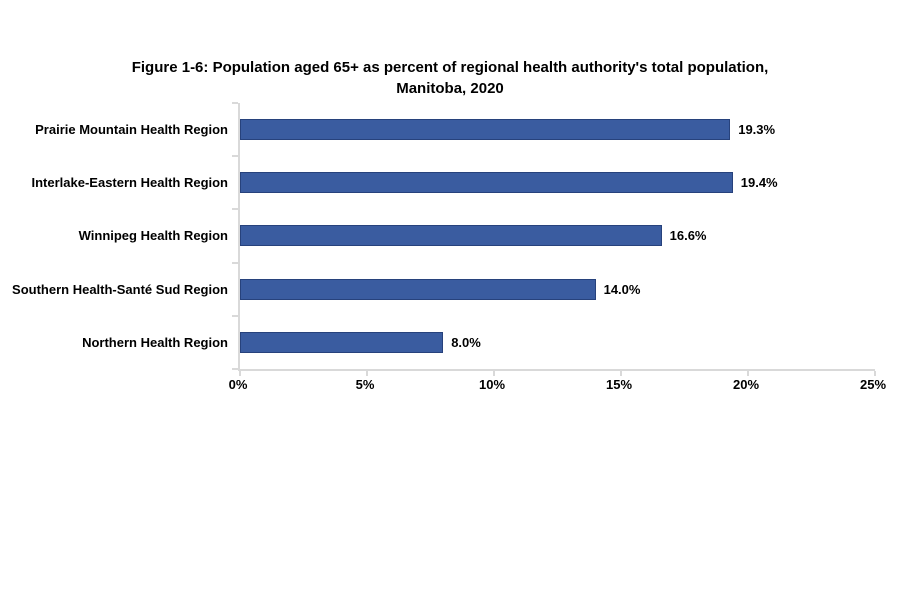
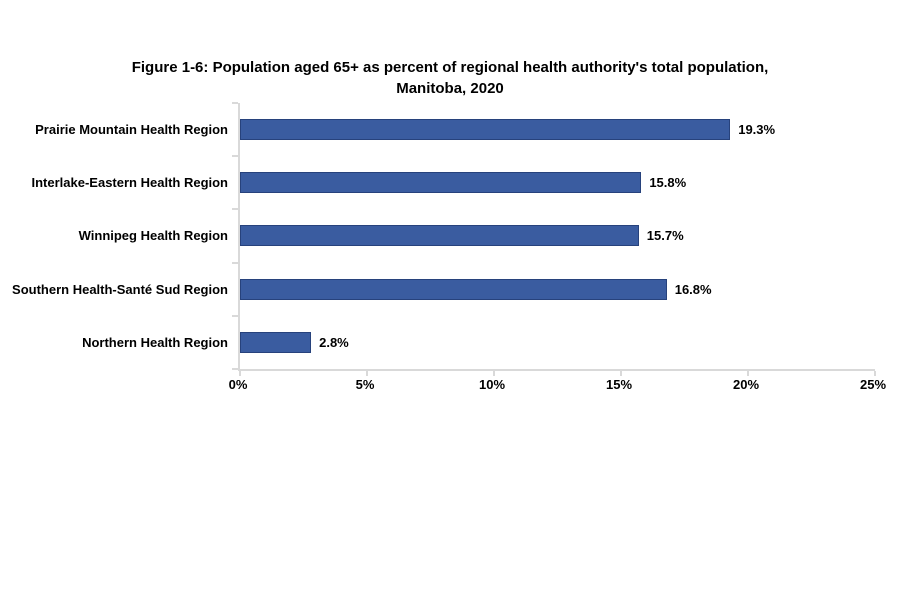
Interlake-Eastern Health Region: 19.4% -> 15.8%
Winnipeg Health Region: 16.6% -> 15.7%
Southern Health-Santé Sud Region: 14.0% -> 16.8%
Northern Health Region: 8.0% -> 2.8%
